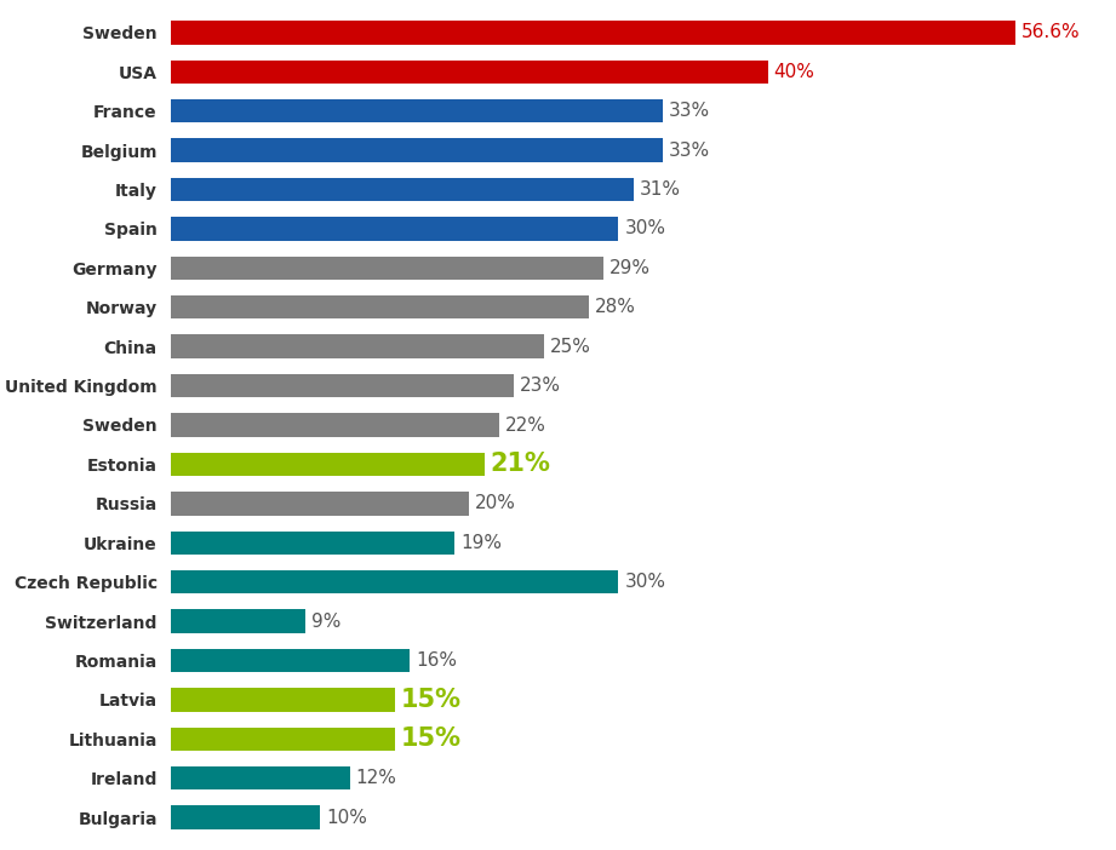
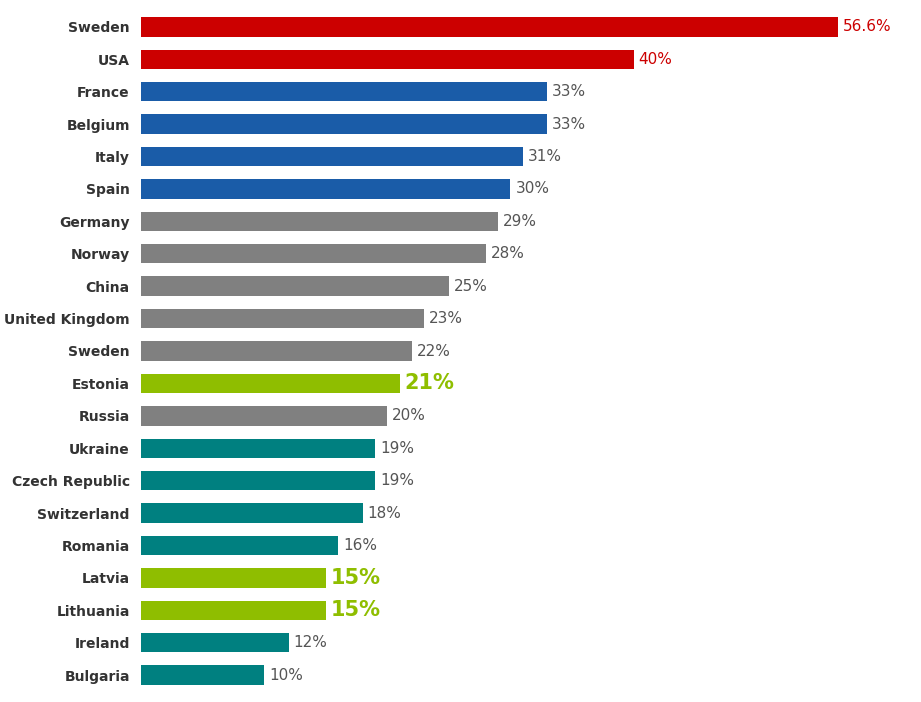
Czech Republic: 30% -> 19%
Switzerland: 9% -> 18%
